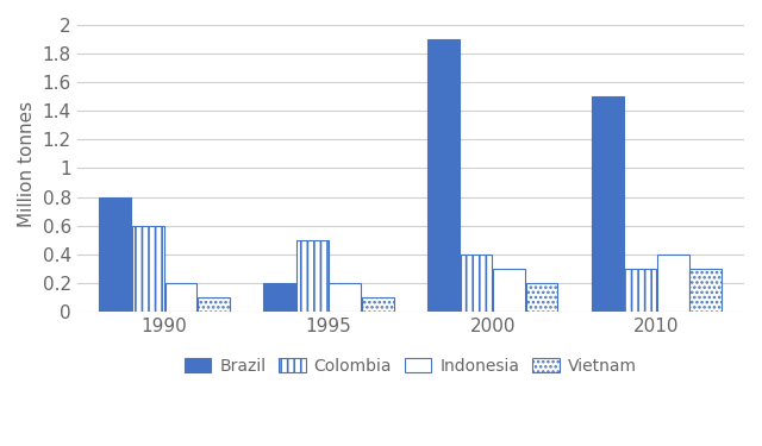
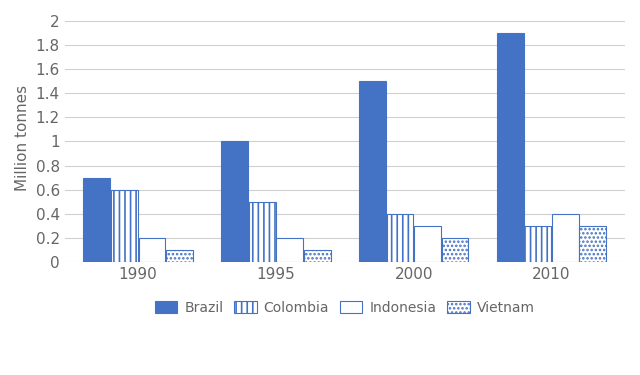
Brazil/1990: 0.8 -> 0.7
Brazil/1995: 0.2 -> 1.0
Brazil/2000: 1.9 -> 1.5
Brazil/2010: 1.5 -> 1.9
